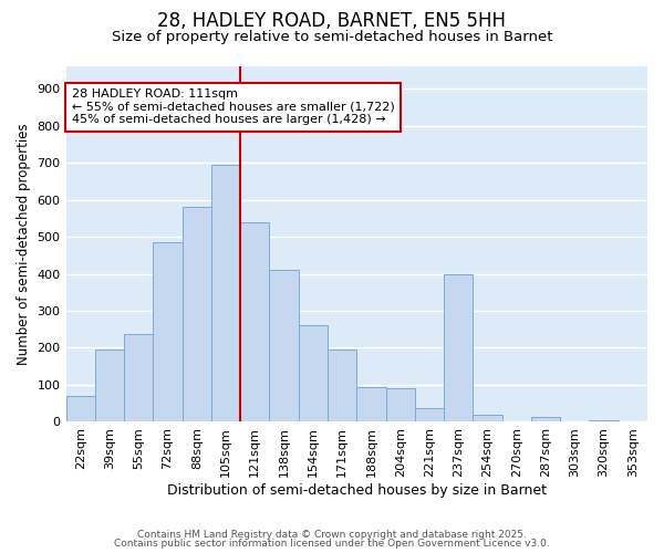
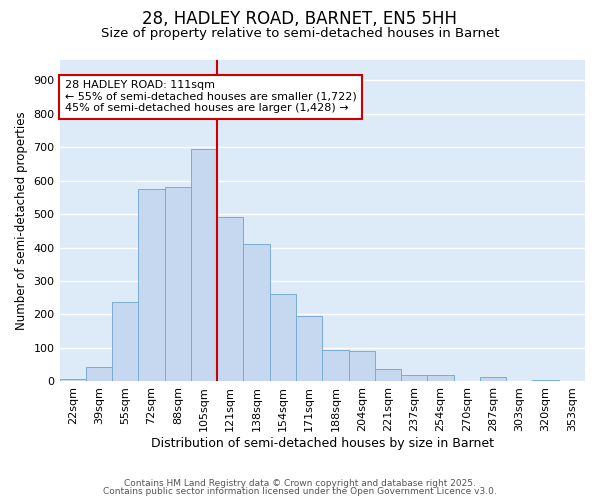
22sqm: 70 -> 8
39sqm: 195 -> 42
72sqm: 485 -> 575
121sqm: 540 -> 490
237sqm: 400 -> 18
